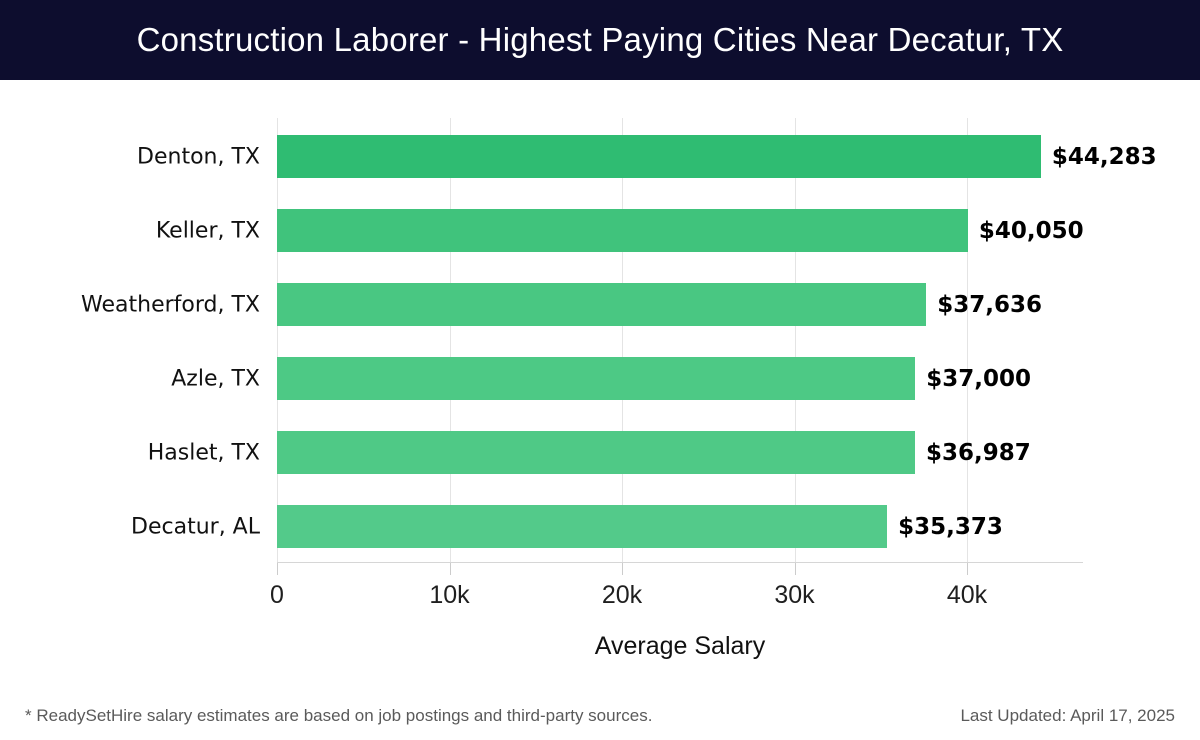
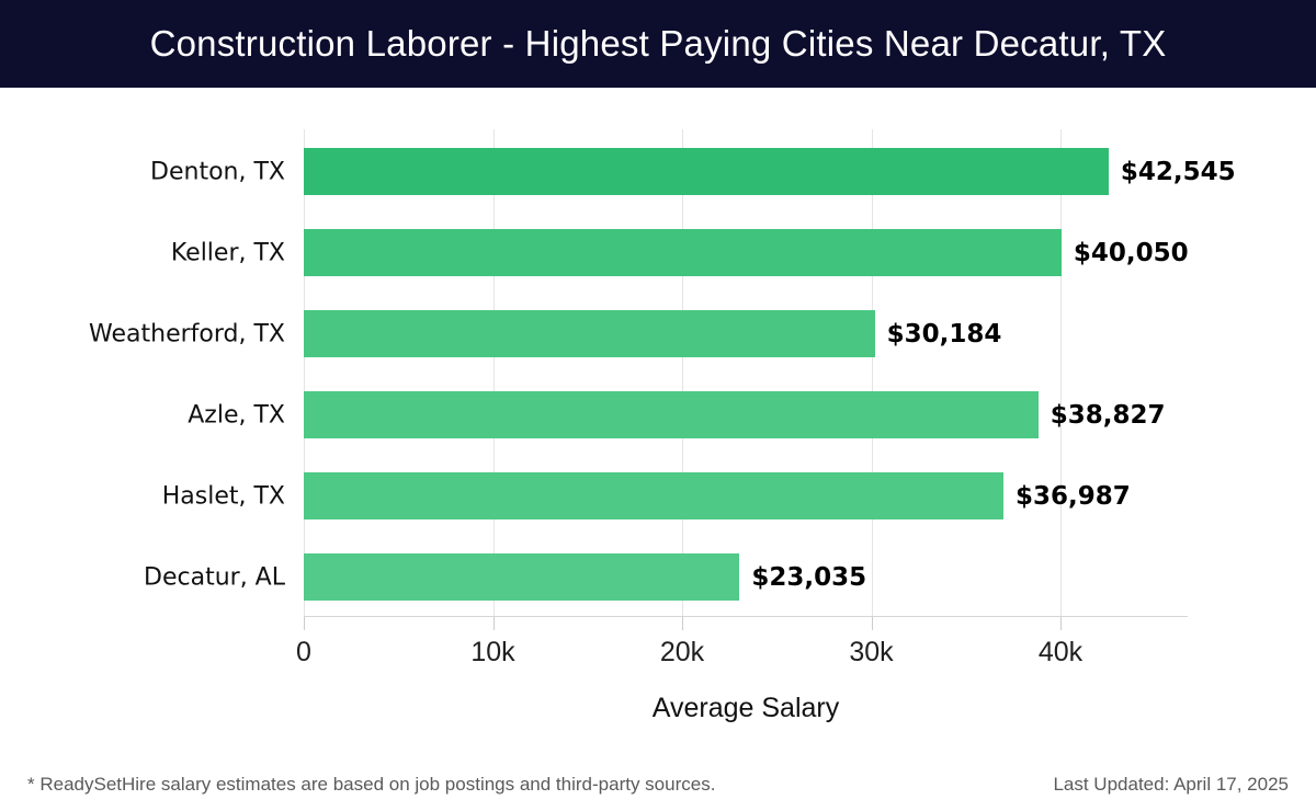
Denton, TX: $44,283 -> $42,545
Weatherford, TX: $37,636 -> $30,184
Azle, TX: $37,000 -> $38,827
Decatur, AL: $35,373 -> $23,035
